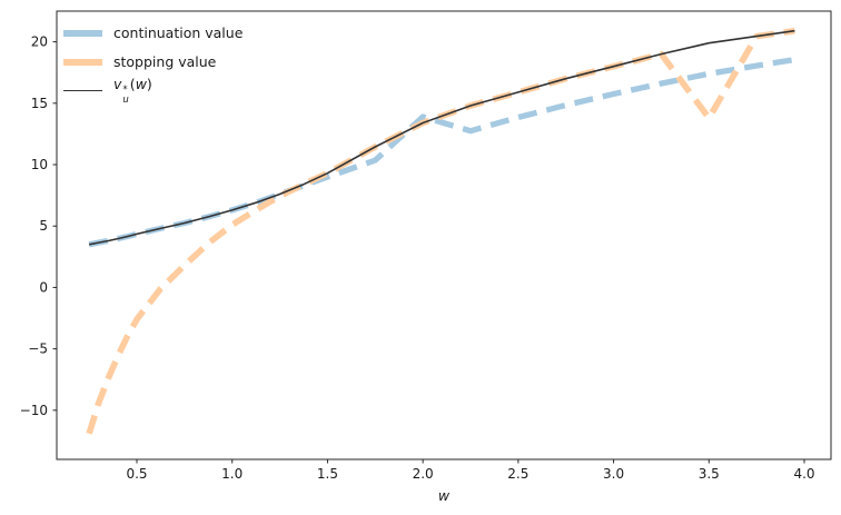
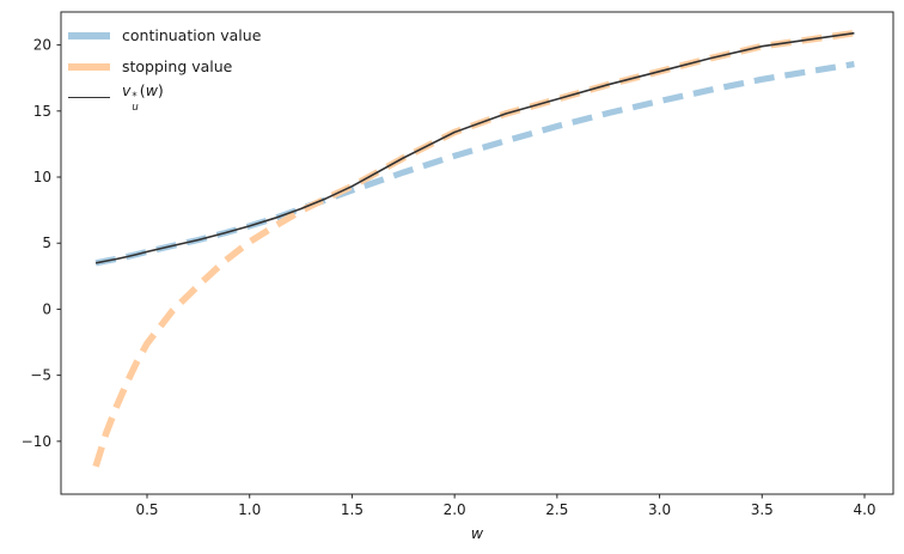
continuation value/2.0: 13.9 -> 11.6
stopping value/3.5: 13.8 -> 19.9
